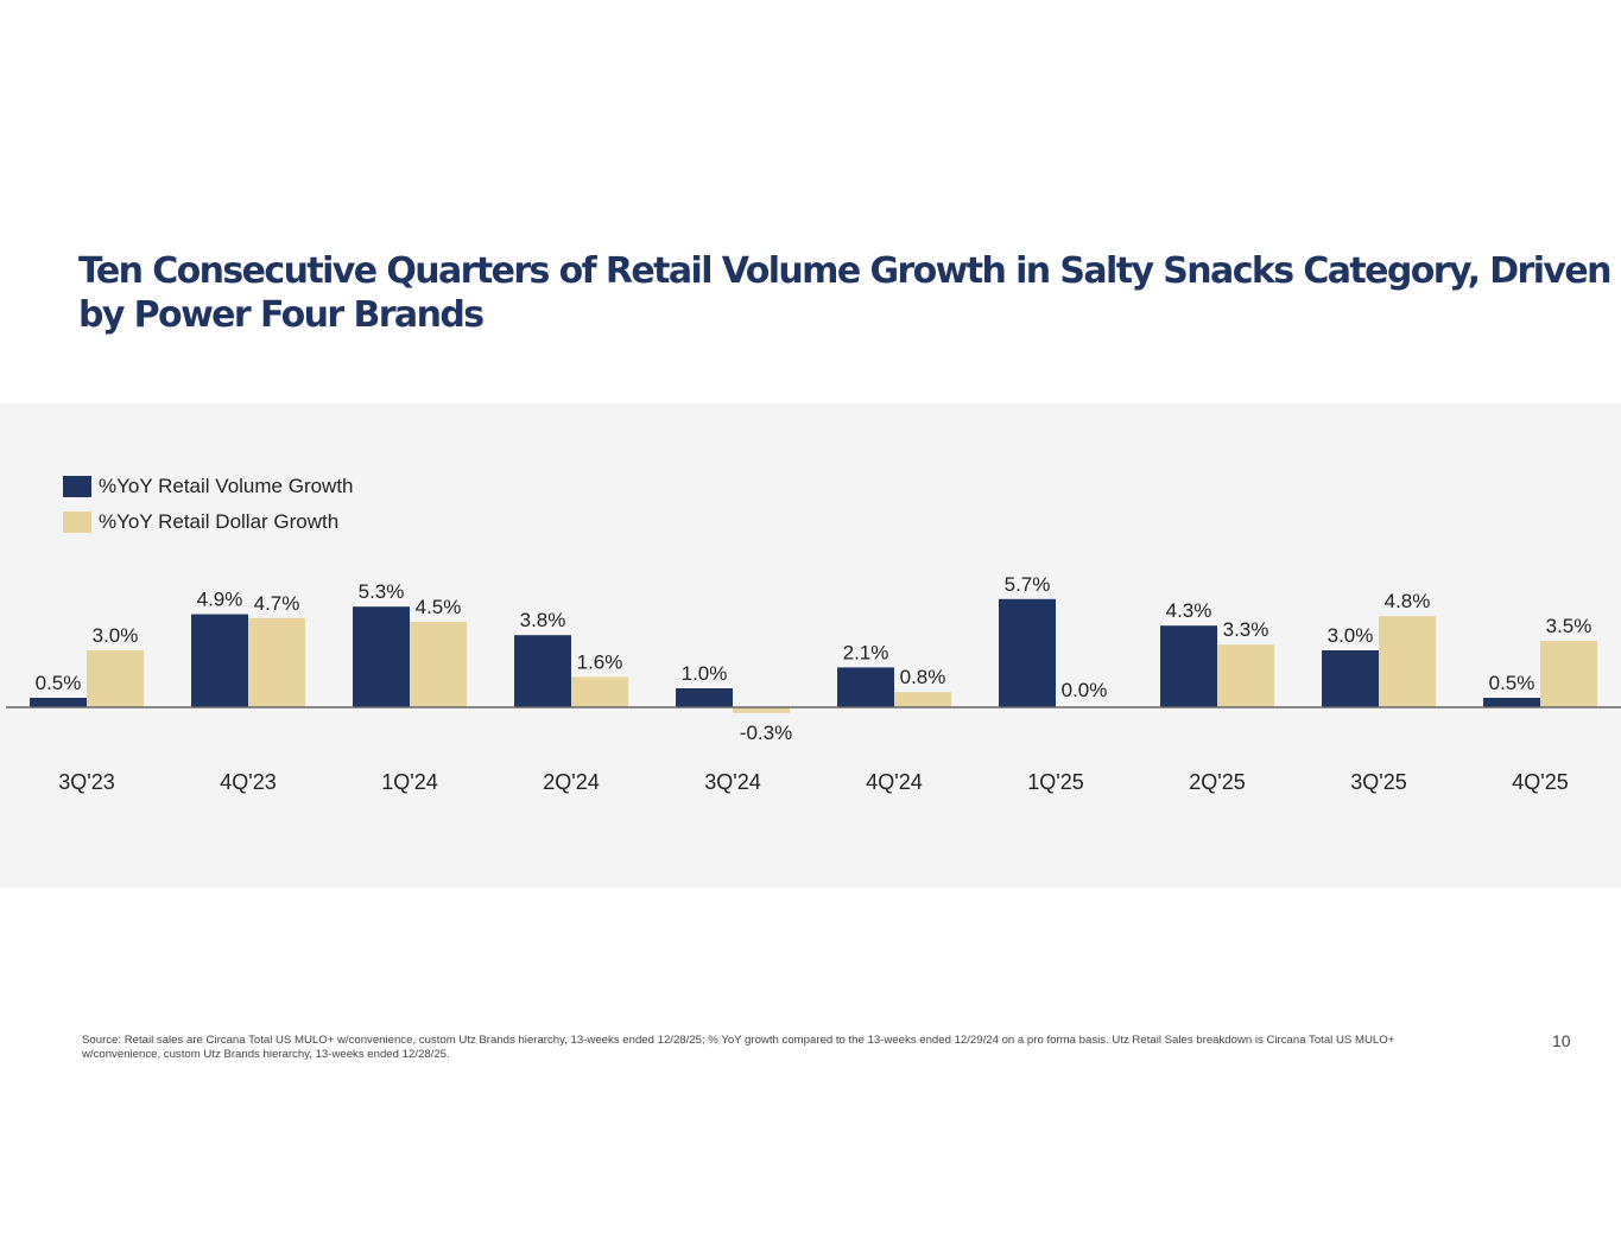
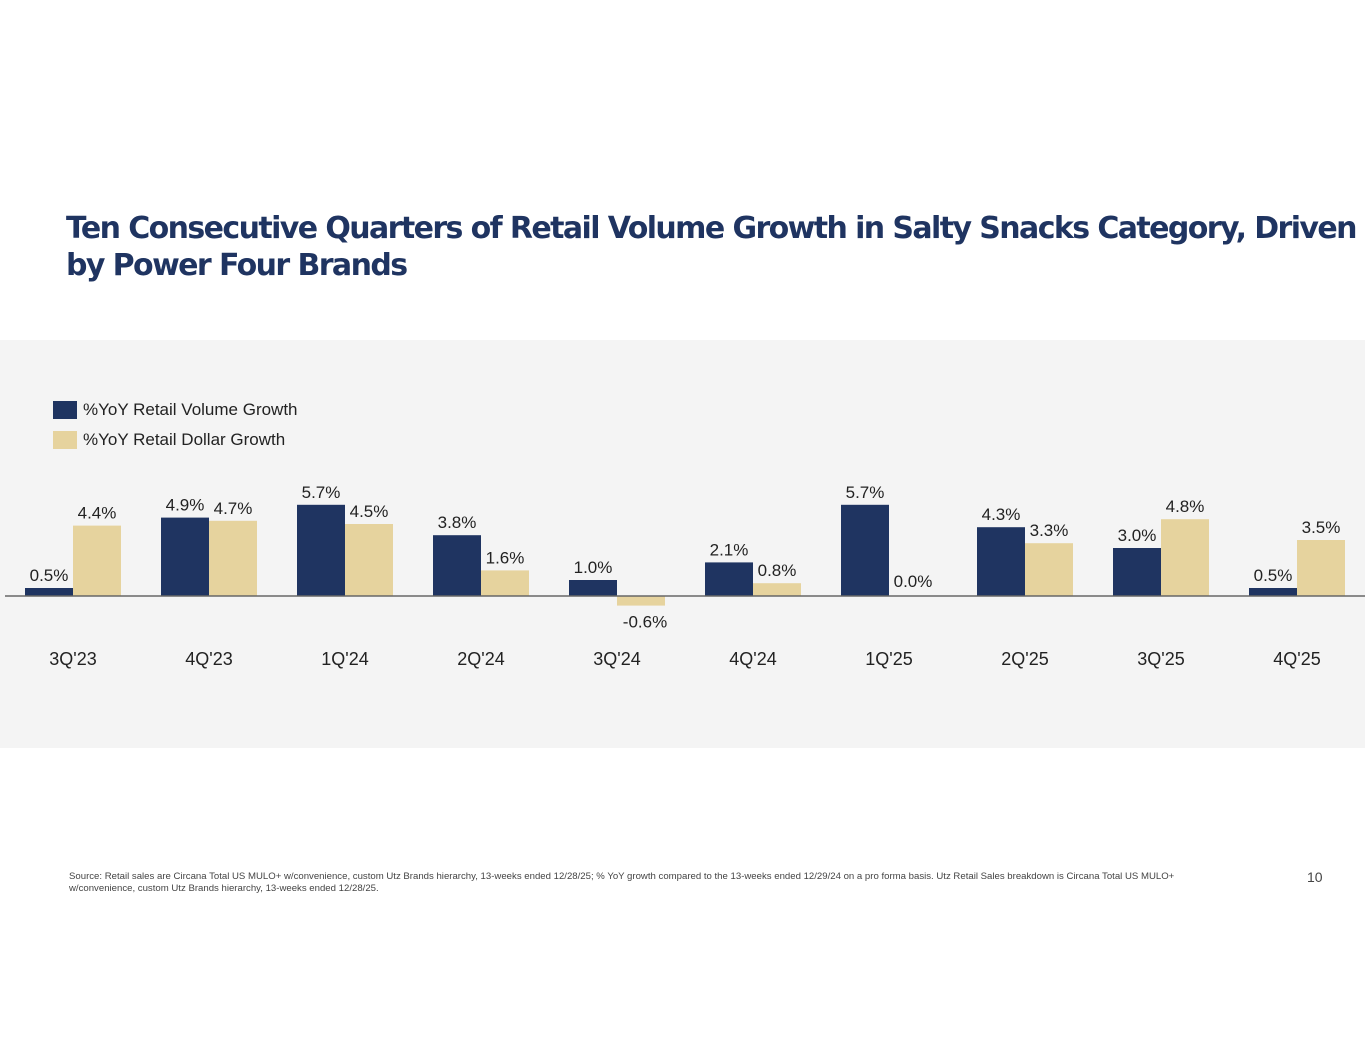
%YoY Retail Dollar Growth/3Q'23: 3.0% -> 4.4%
%YoY Retail Volume Growth/1Q'24: 5.3% -> 5.7%
%YoY Retail Dollar Growth/3Q'24: -0.3% -> -0.6%
